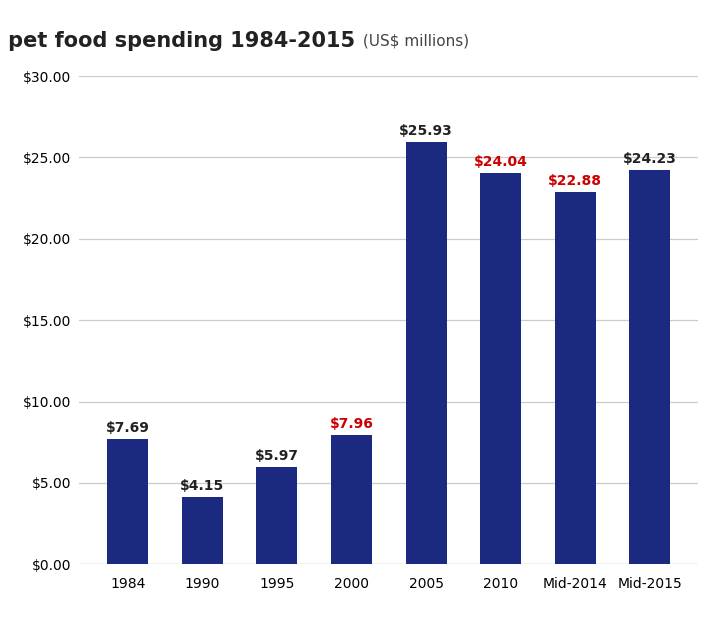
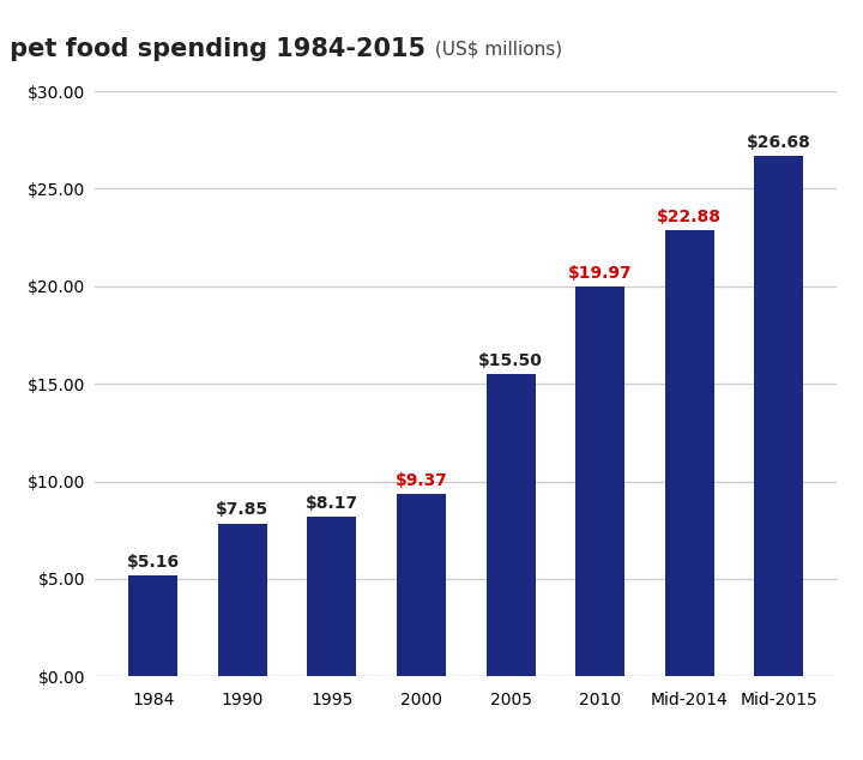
1984: $7.69 -> $5.16
1990: $4.15 -> $7.85
1995: $5.97 -> $8.17
2000: $7.96 -> $9.37
2005: $25.93 -> $15.50
2010: $24.04 -> $19.97
Mid-2015: $24.23 -> $26.68
